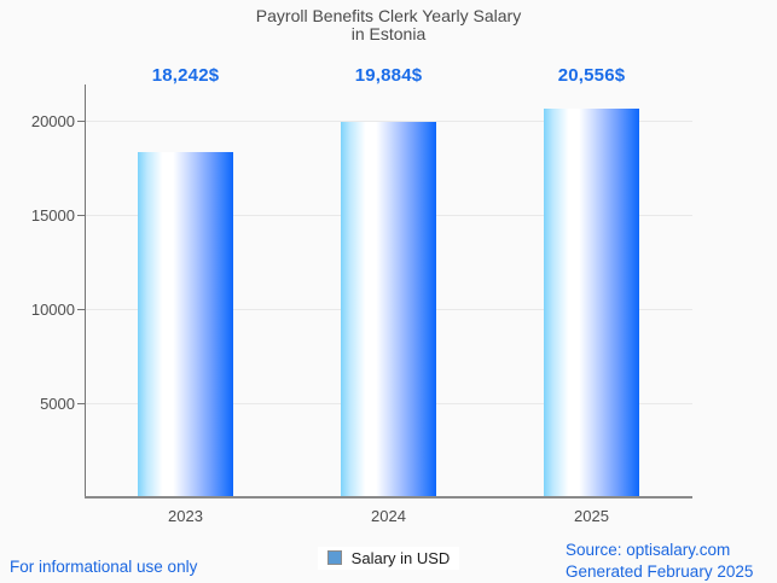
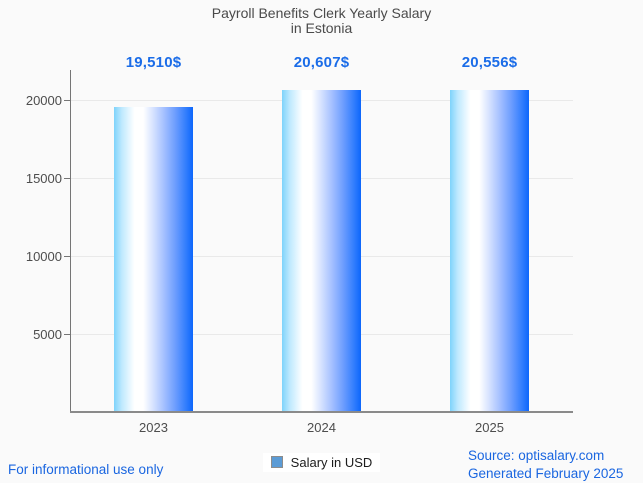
2023: 18,242 -> 19,510
2024: 19,884 -> 20,607
